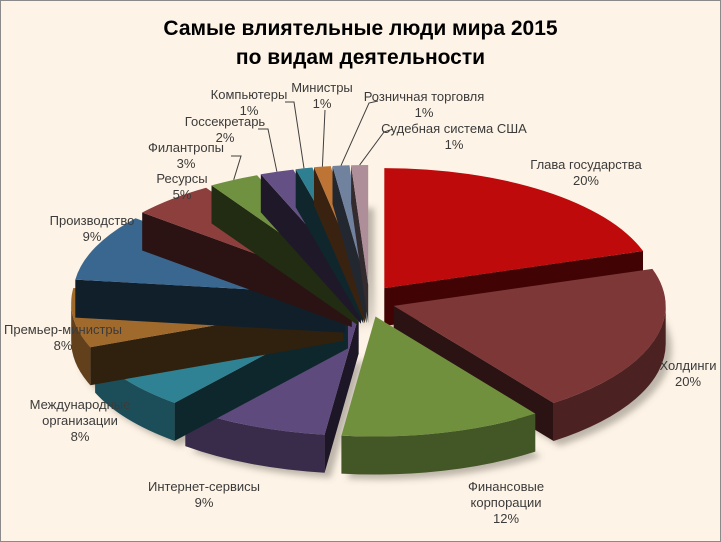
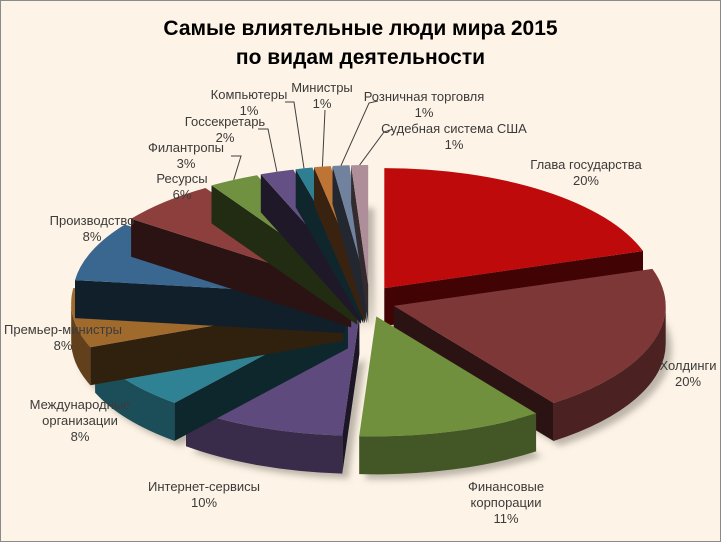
Финансовые корпорации: 12% -> 11%
Интернет-сервисы: 9% -> 10%
Производство: 9% -> 8%
Ресурсы: 5% -> 6%
